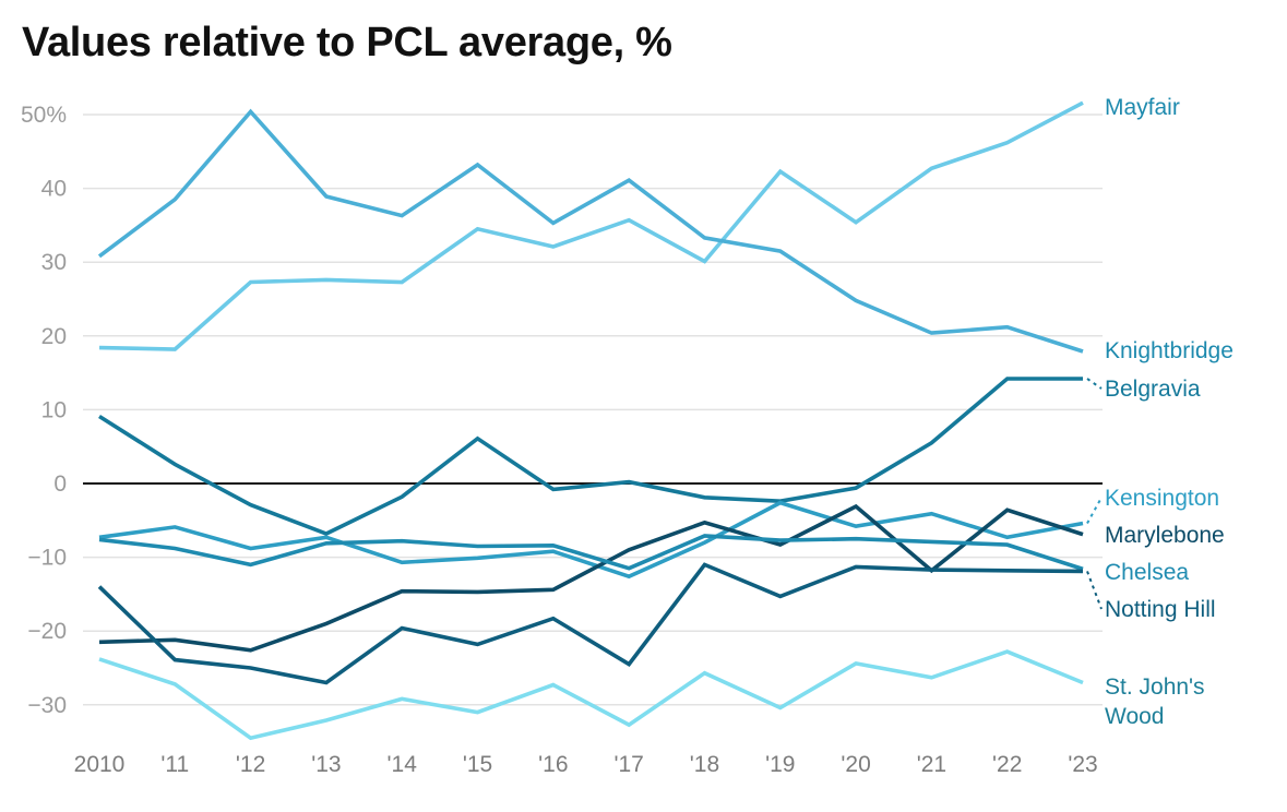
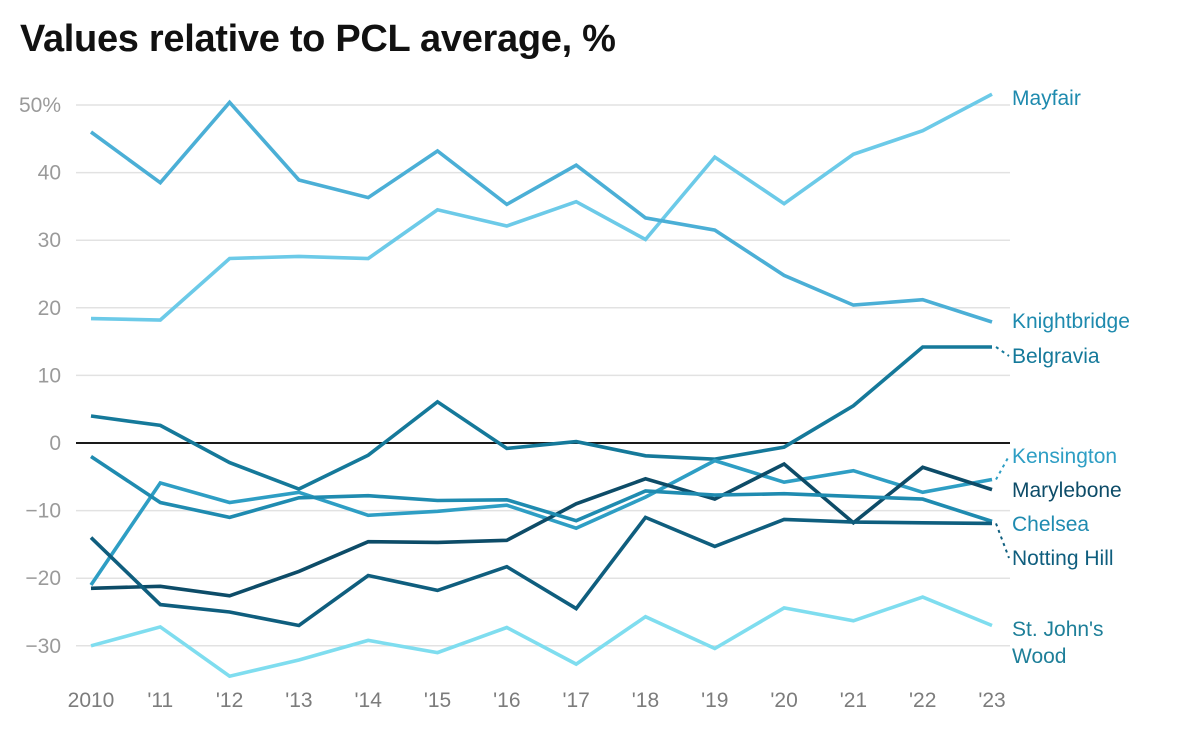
Knightbridge/2010: 31% -> 46%
Belgravia/2010: 9% -> 4%
Kensington/2010: -7% -> -21%
Chelsea/2010: -8% -> -2%
St. John's Wood/2010: -24% -> -30%
